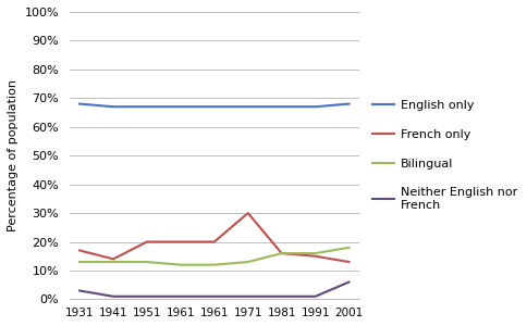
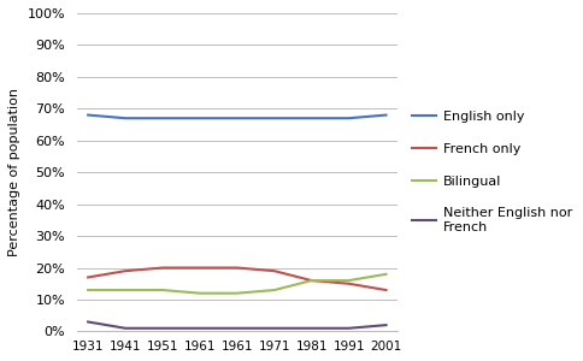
French only/1941: 14% -> 19%
French only/1971: 30% -> 19%
Neither English nor French/2001: 6% -> 2%
